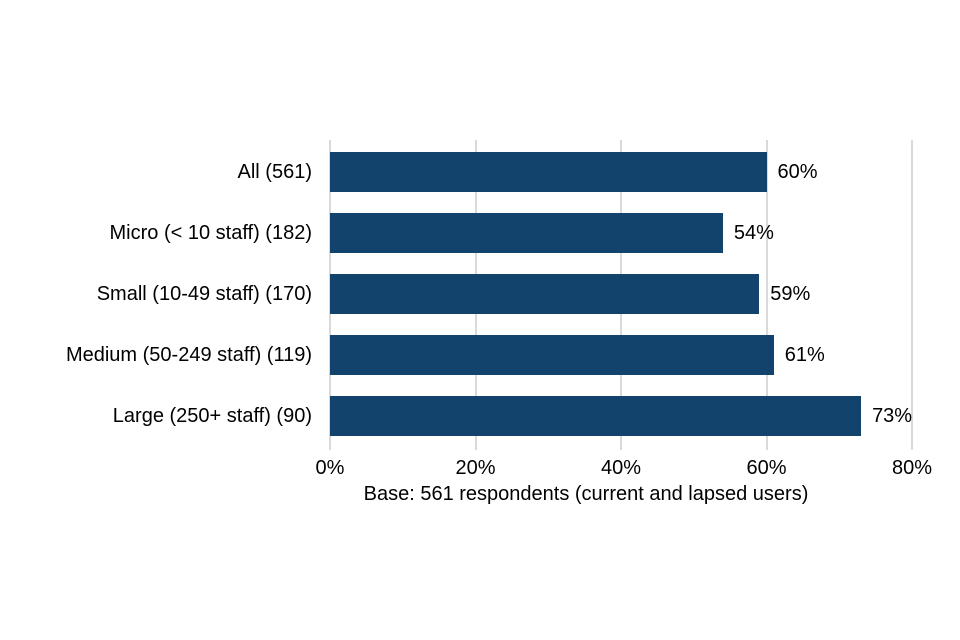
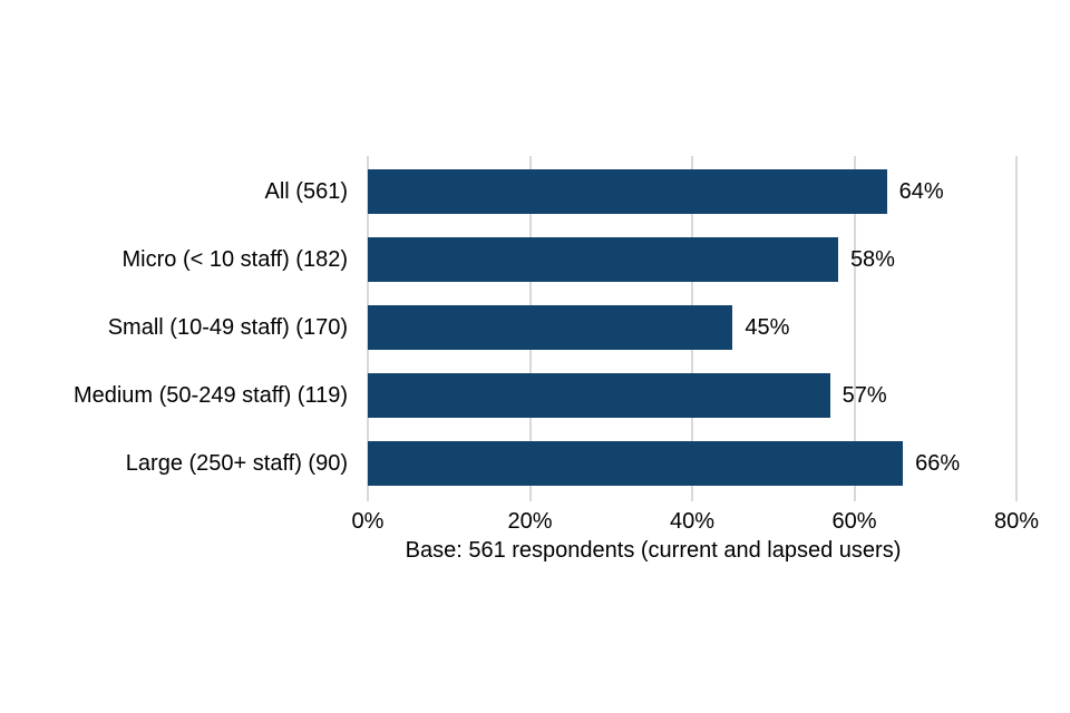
All (561): 60% -> 64%
Micro (< 10 staff) (182): 54% -> 58%
Small (10-49 staff) (170): 59% -> 45%
Medium (50-249 staff) (119): 61% -> 57%
Large (250+ staff) (90): 73% -> 66%
